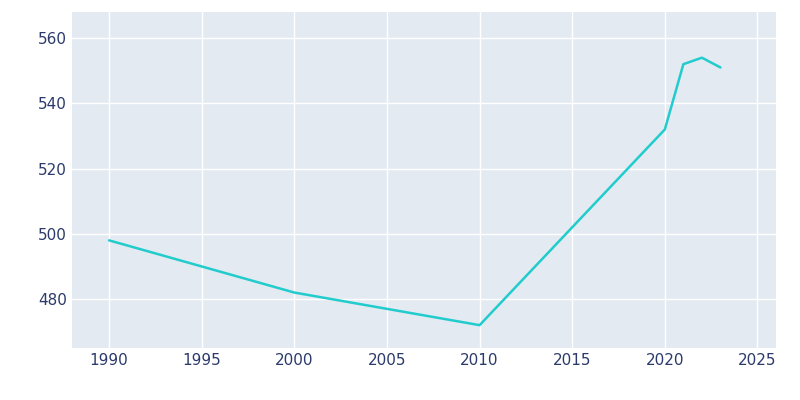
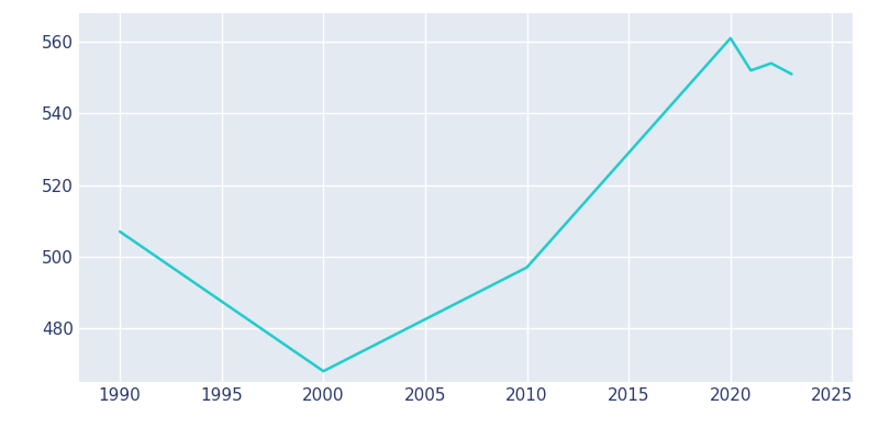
1990: 498 -> 507
2000: 482 -> 468
2010: 472 -> 497
2020: 532 -> 561
